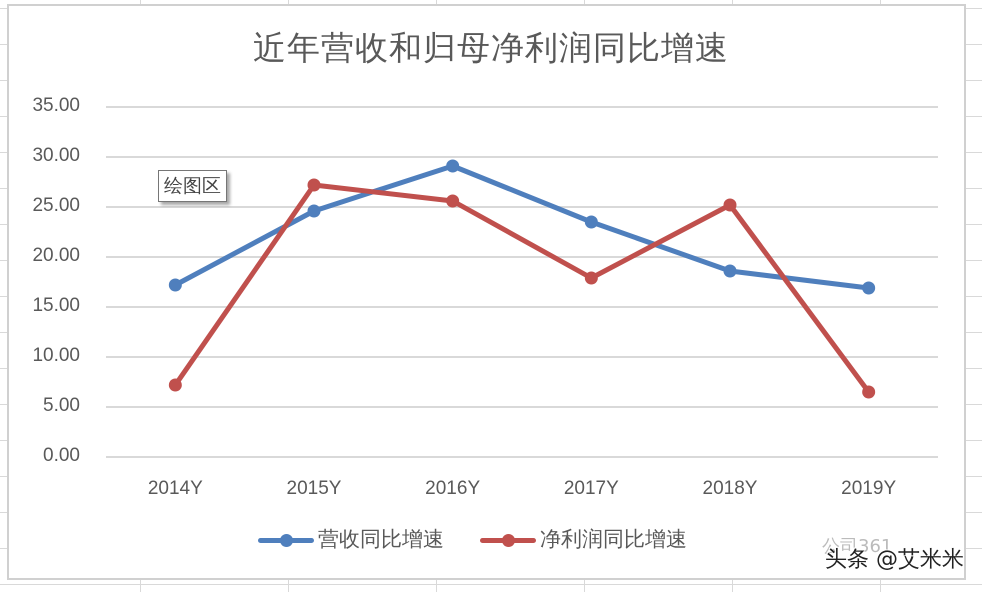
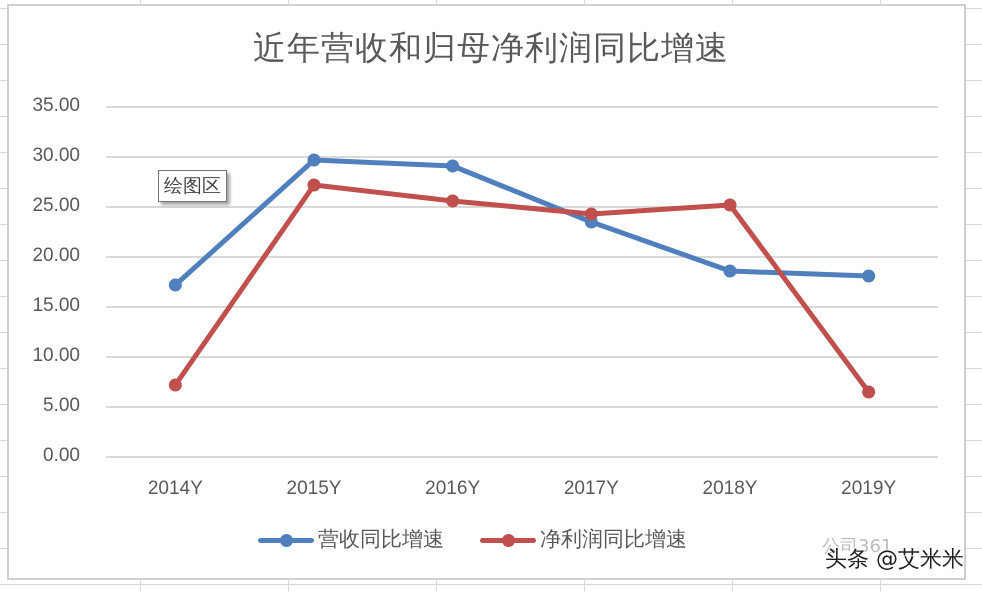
营收同比增速/2015Y: 24.6 -> 29.7
净利润同比增速/2017Y: 17.9 -> 24.3
营收同比增速/2019Y: 16.9 -> 18.1
